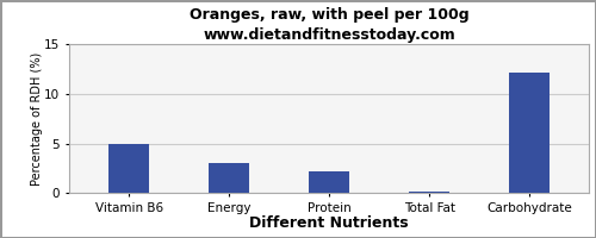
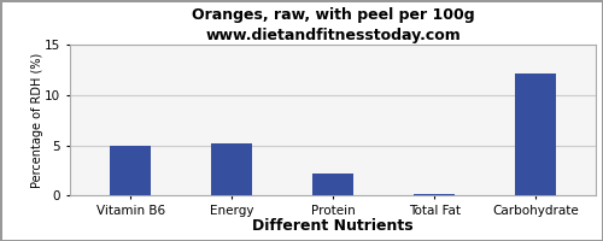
Energy: 3.0 -> 5.2
